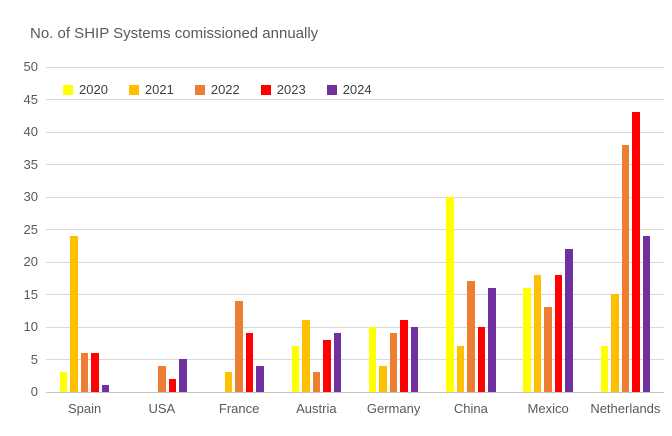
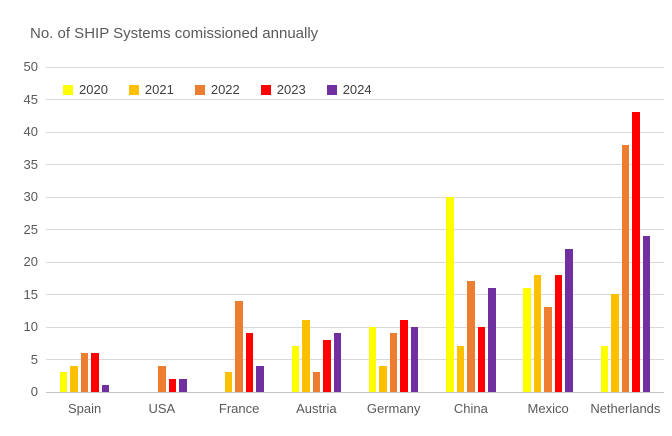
2021/Spain: 24 -> 4
2024/USA: 5 -> 2
